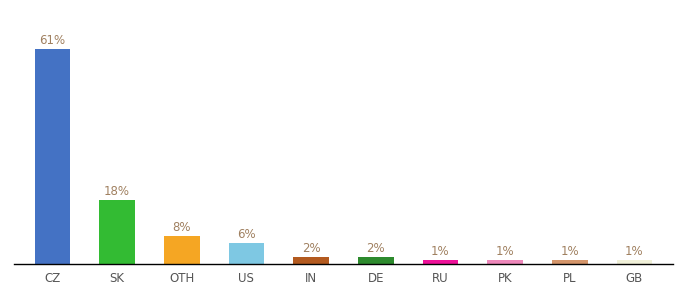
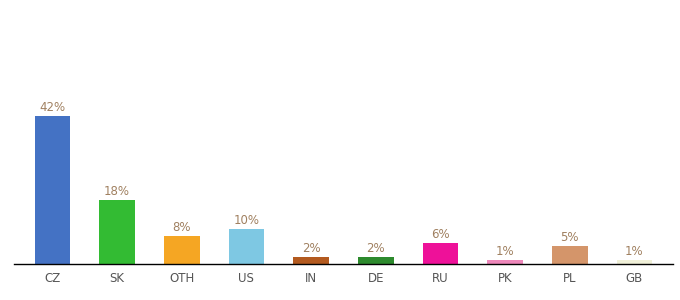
CZ: 61% -> 42%
US: 6% -> 10%
RU: 1% -> 6%
PL: 1% -> 5%
